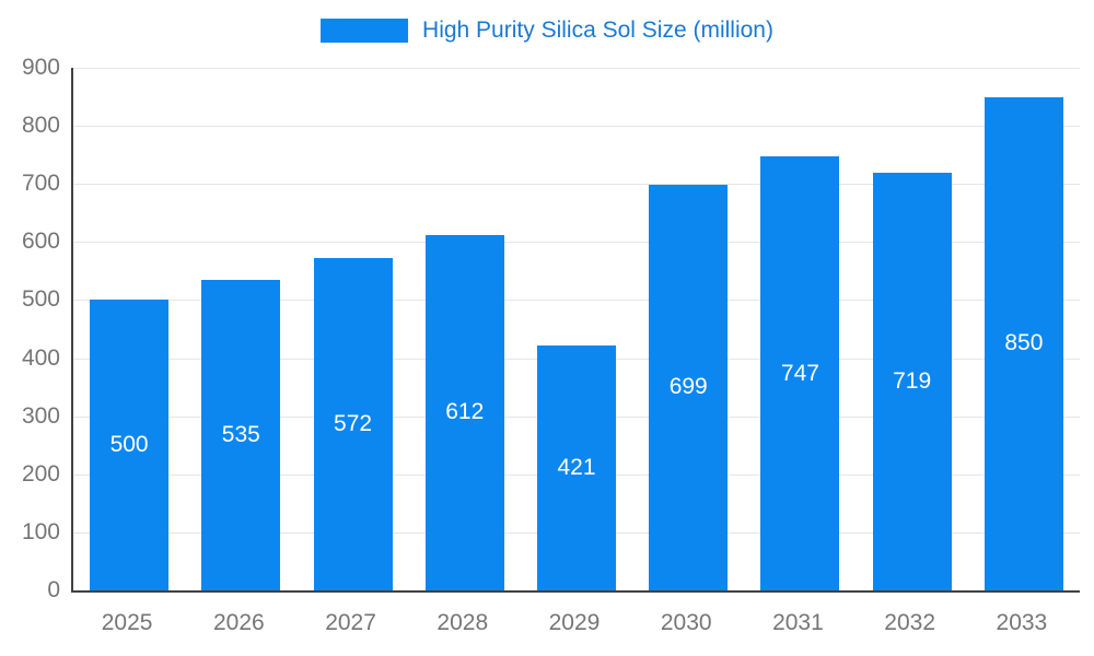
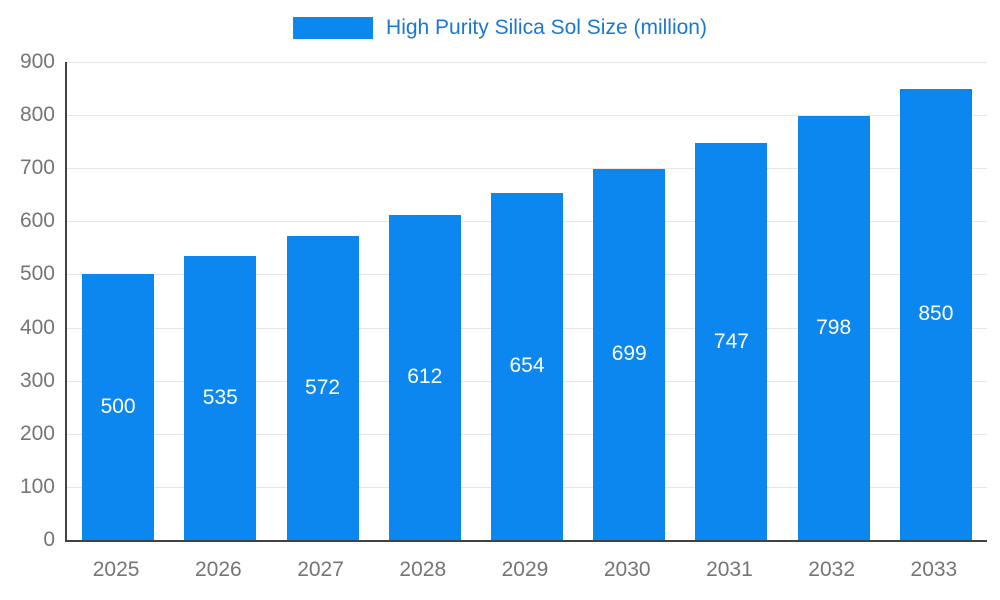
2029: 421 -> 654
2032: 719 -> 798
